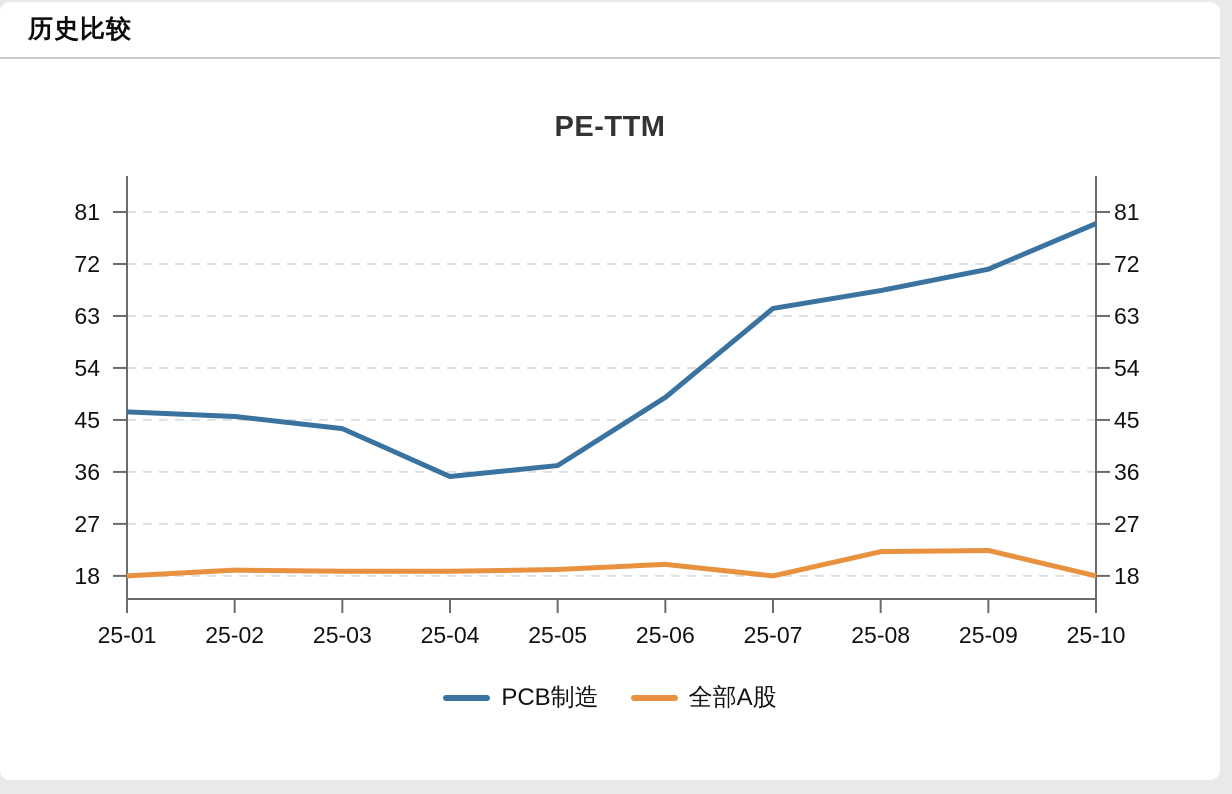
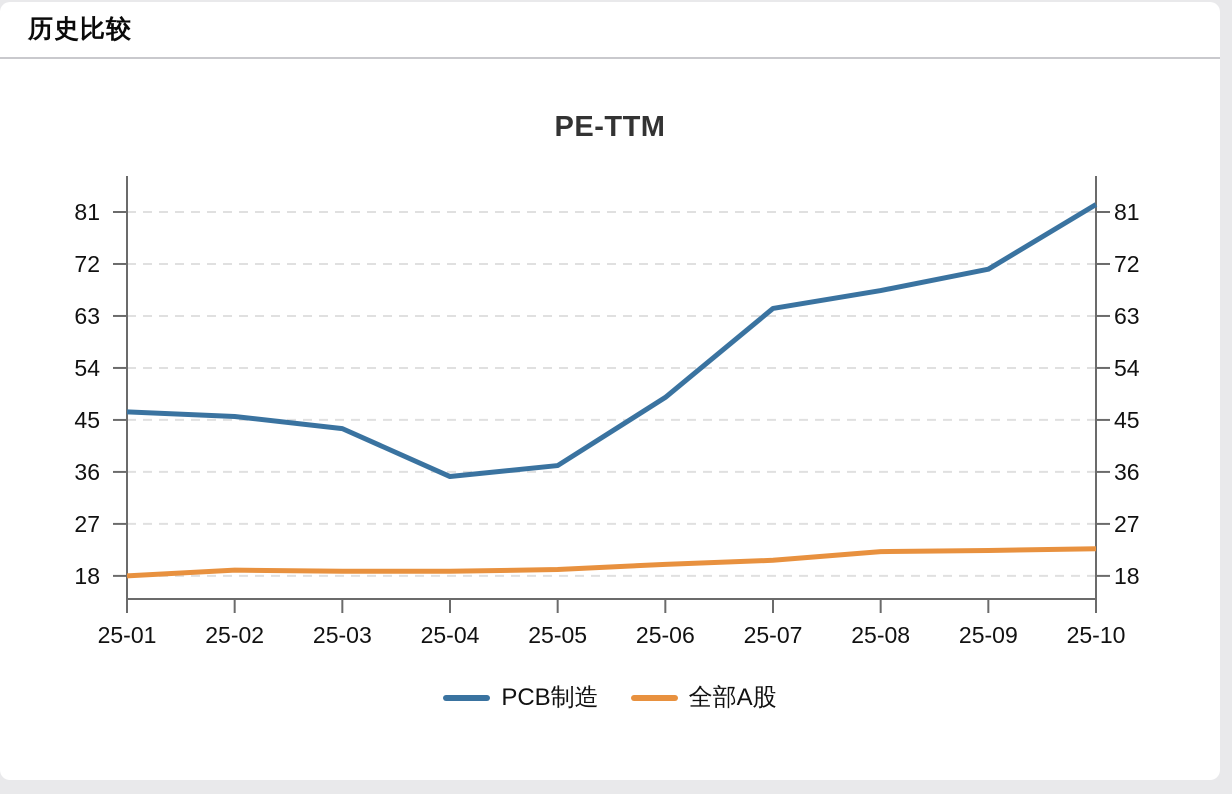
全部A股/25-07: 18 -> 21
PCB制造/25-10: 79 -> 82
全部A股/25-10: 18 -> 23
